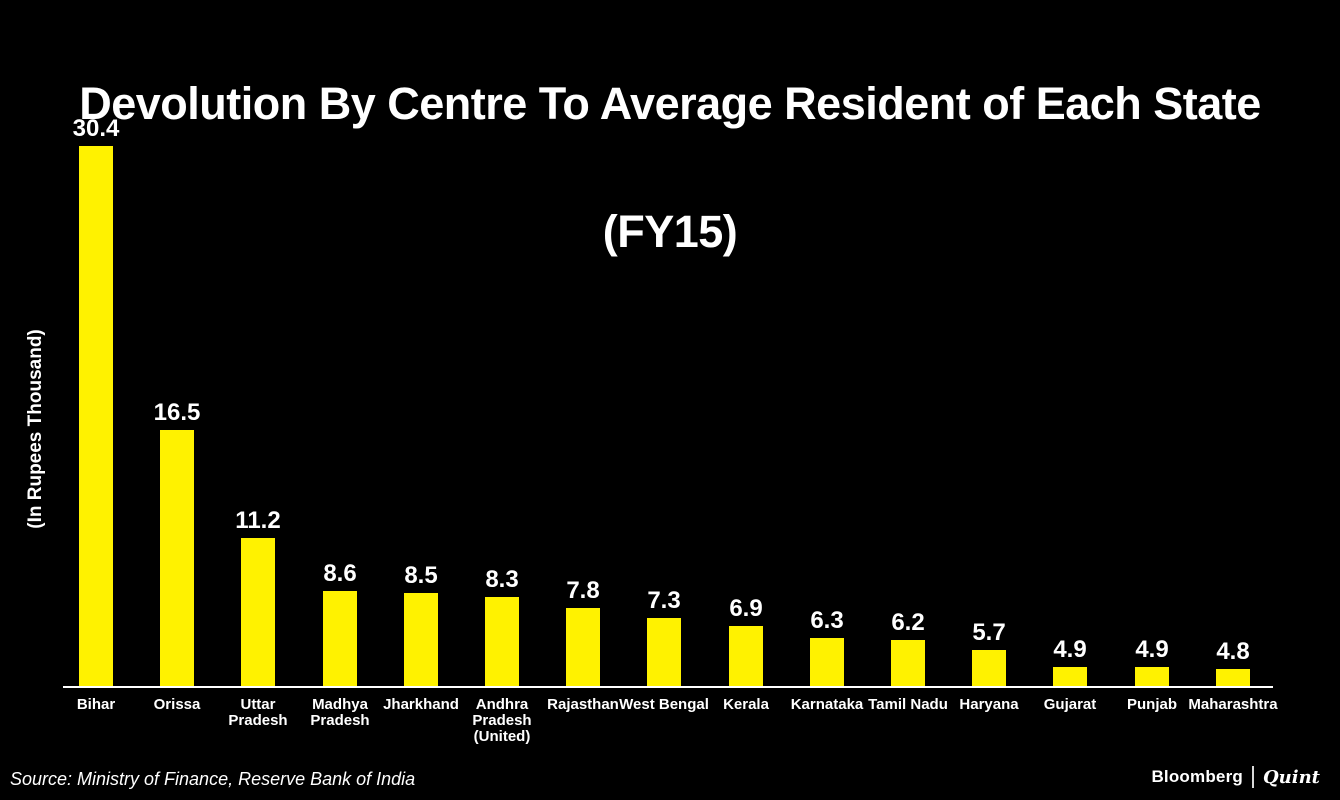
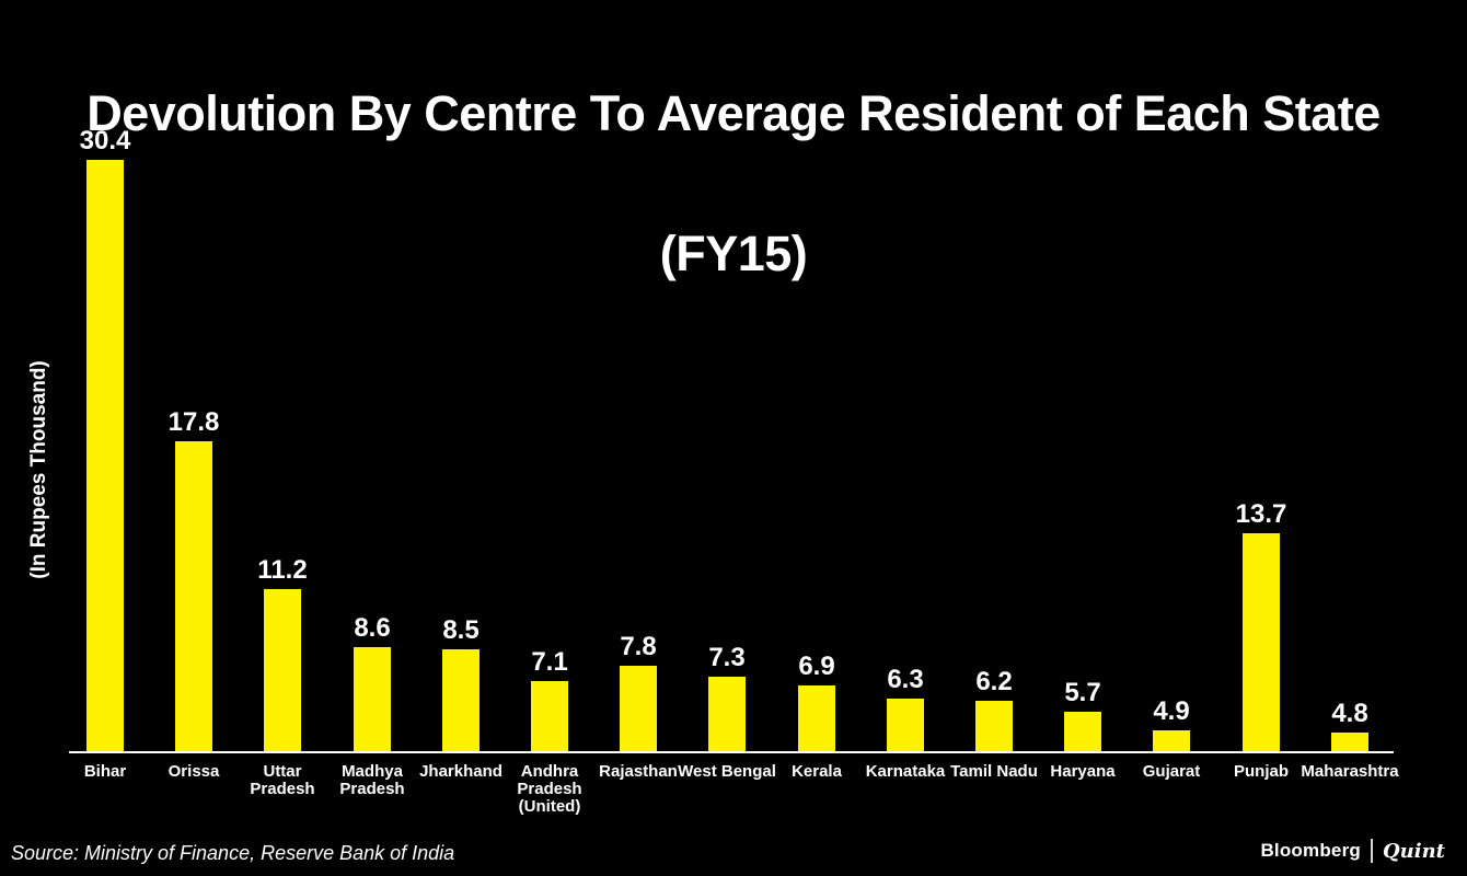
Orissa: 16.5 -> 17.8
Andhra Pradesh (United): 8.3 -> 7.1
Punjab: 4.9 -> 13.7
